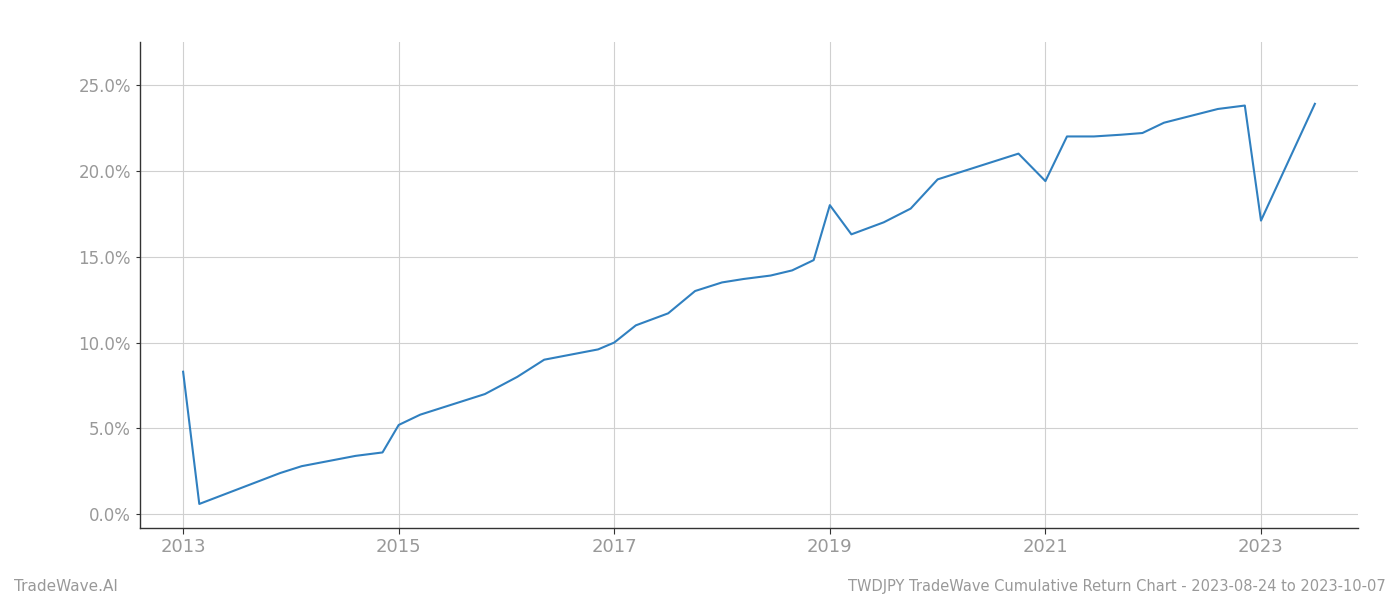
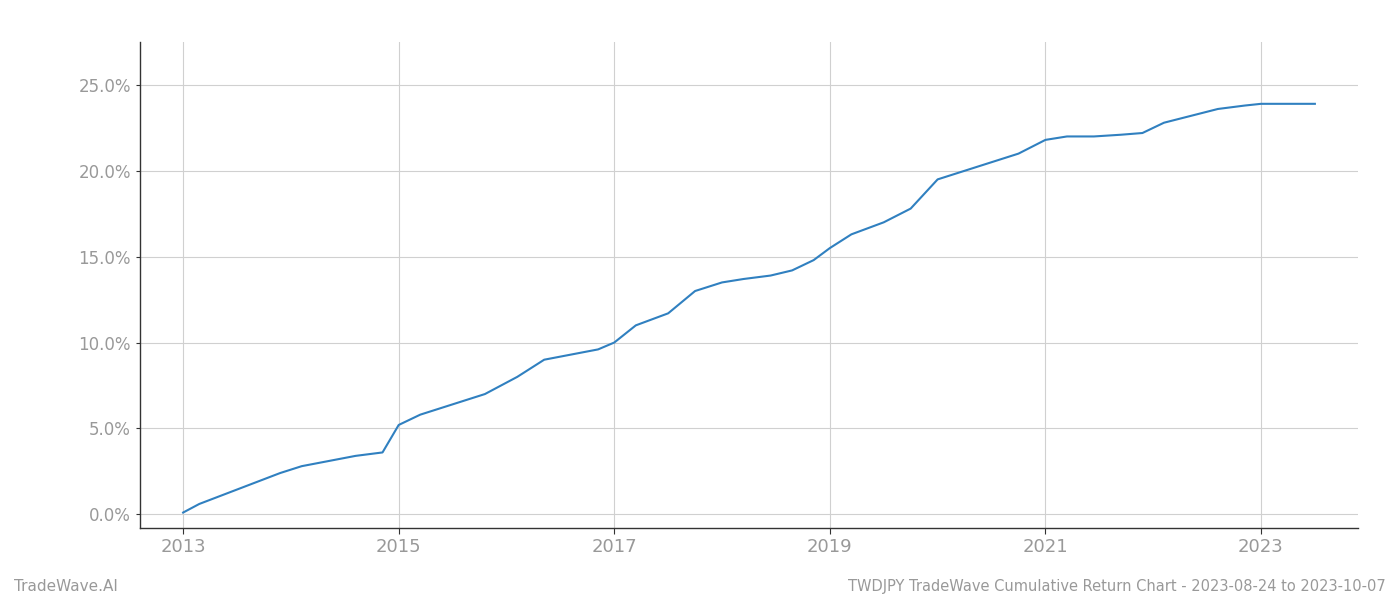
2013: 8.3% -> 0.1%
2019: 18.0% -> 15.5%
2021: 19.4% -> 21.8%
2023: 17.1% -> 23.9%
